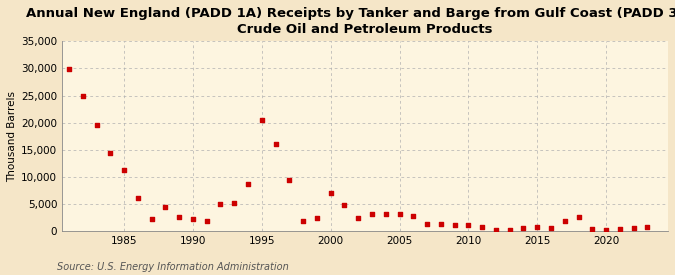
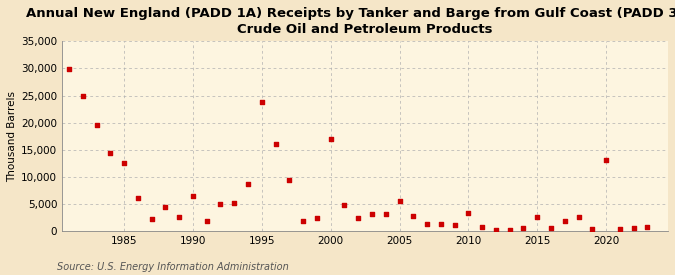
1985: 11,200 -> 12,600
1990: 2,200 -> 6,400
1995: 20,500 -> 23,800
2000: 7,000 -> 17,000
2005: 3,100 -> 5,600
2010: 1,100 -> 3,400
2015: 700 -> 2,600
2020: 200 -> 13,200
